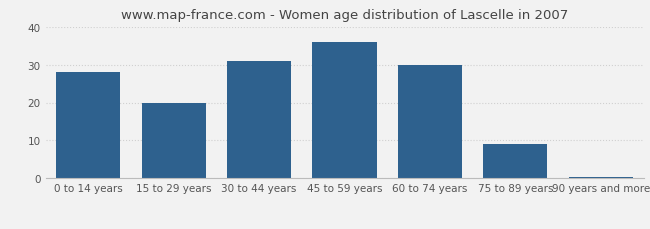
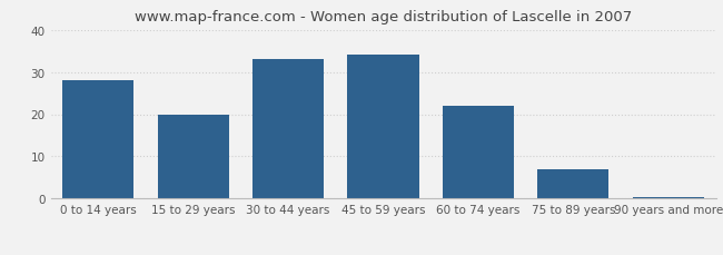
30 to 44 years: 31.0 -> 33.0
45 to 59 years: 36.0 -> 34.0
60 to 74 years: 30.0 -> 22.0
75 to 89 years: 9.0 -> 7.0
